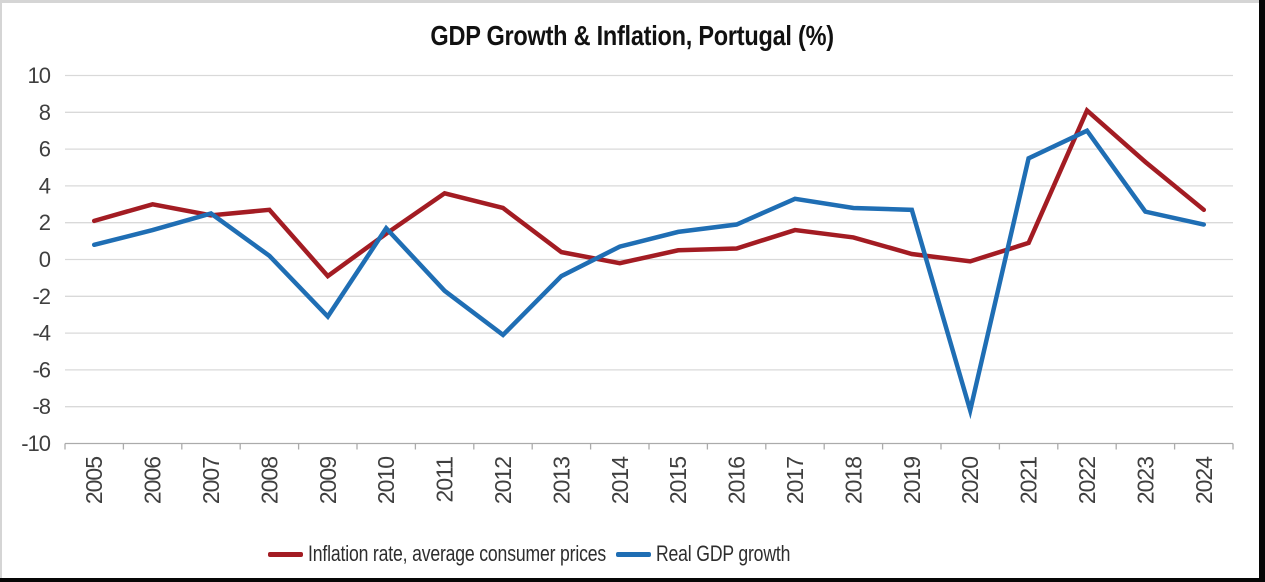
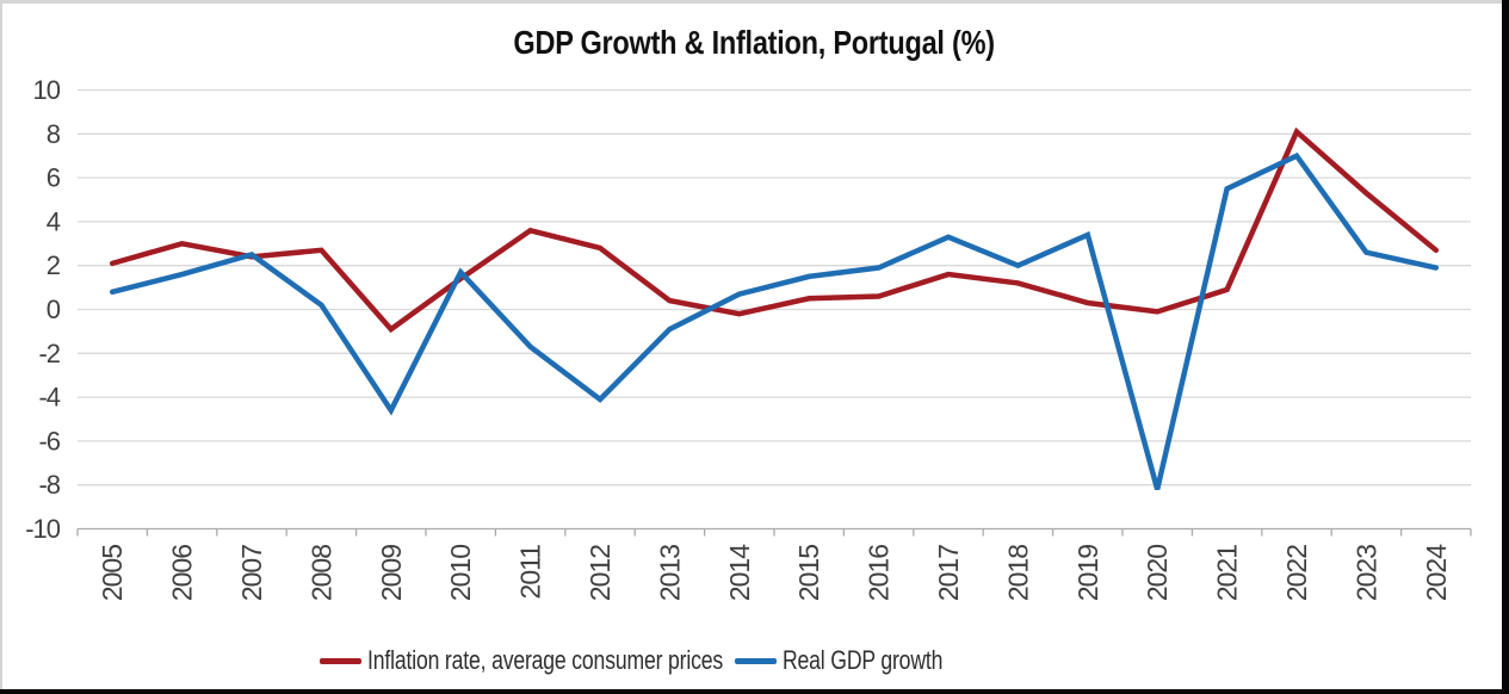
Real GDP growth/2009: -3.1 -> -4.6
Real GDP growth/2018: 2.8 -> 2.0
Real GDP growth/2019: 2.7 -> 3.4
